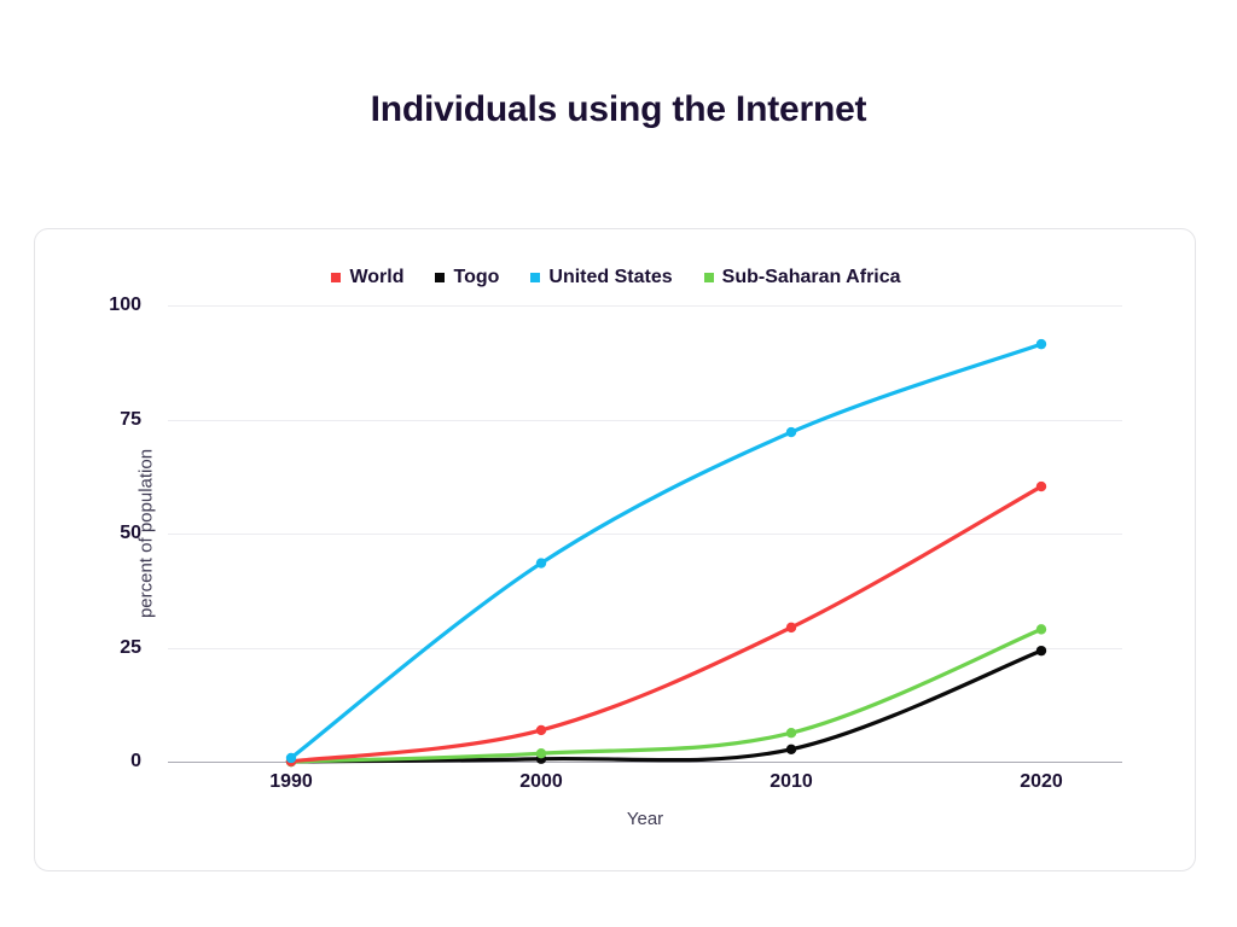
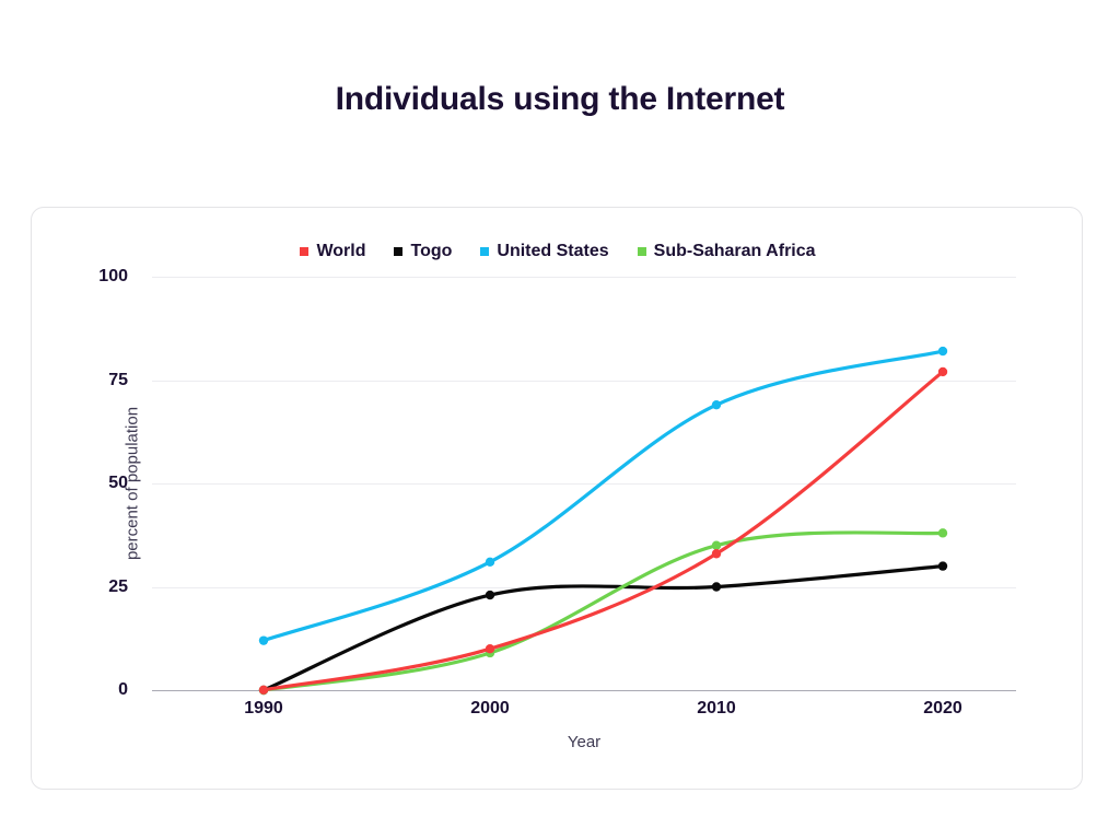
United States/1990: 1 -> 12
World/2000: 7 -> 10
Togo/2000: 1 -> 23
United States/2000: 44 -> 31
Sub-Saharan Africa/2000: 2 -> 9
World/2010: 29 -> 33
Togo/2010: 3 -> 25
United States/2010: 72 -> 69
Sub-Saharan Africa/2010: 6 -> 35
World/2020: 60 -> 77
Togo/2020: 24 -> 30
United States/2020: 92 -> 82
Sub-Saharan Africa/2020: 29 -> 38
